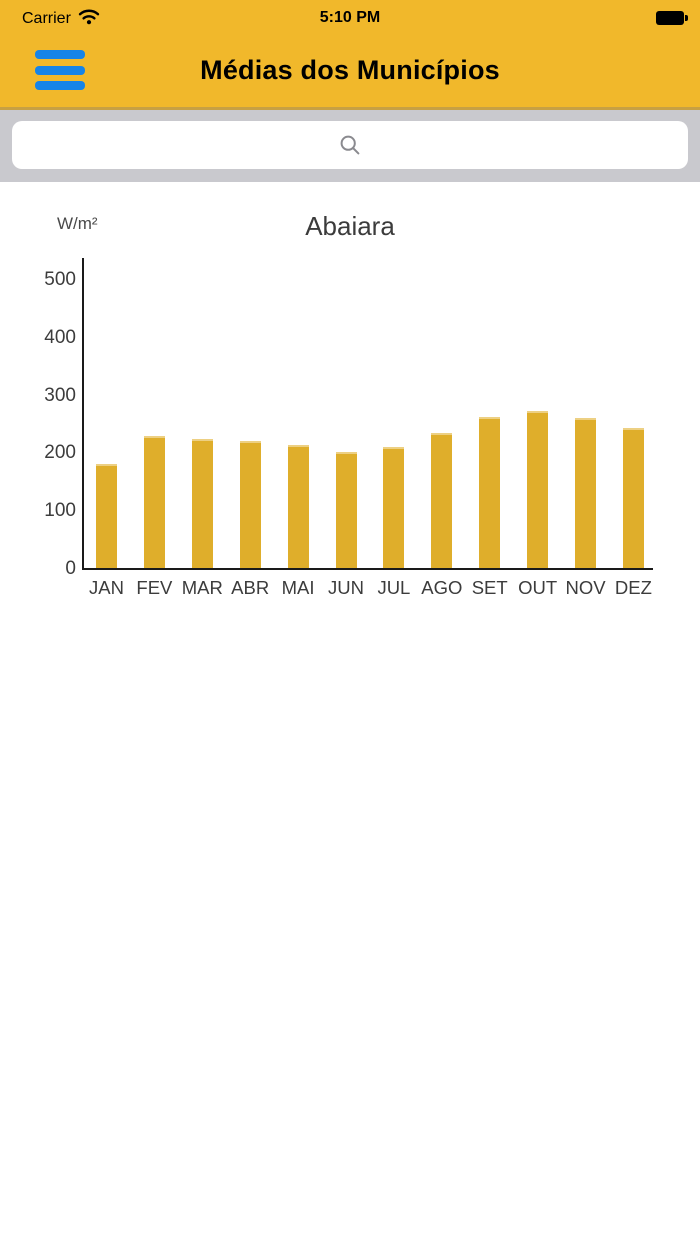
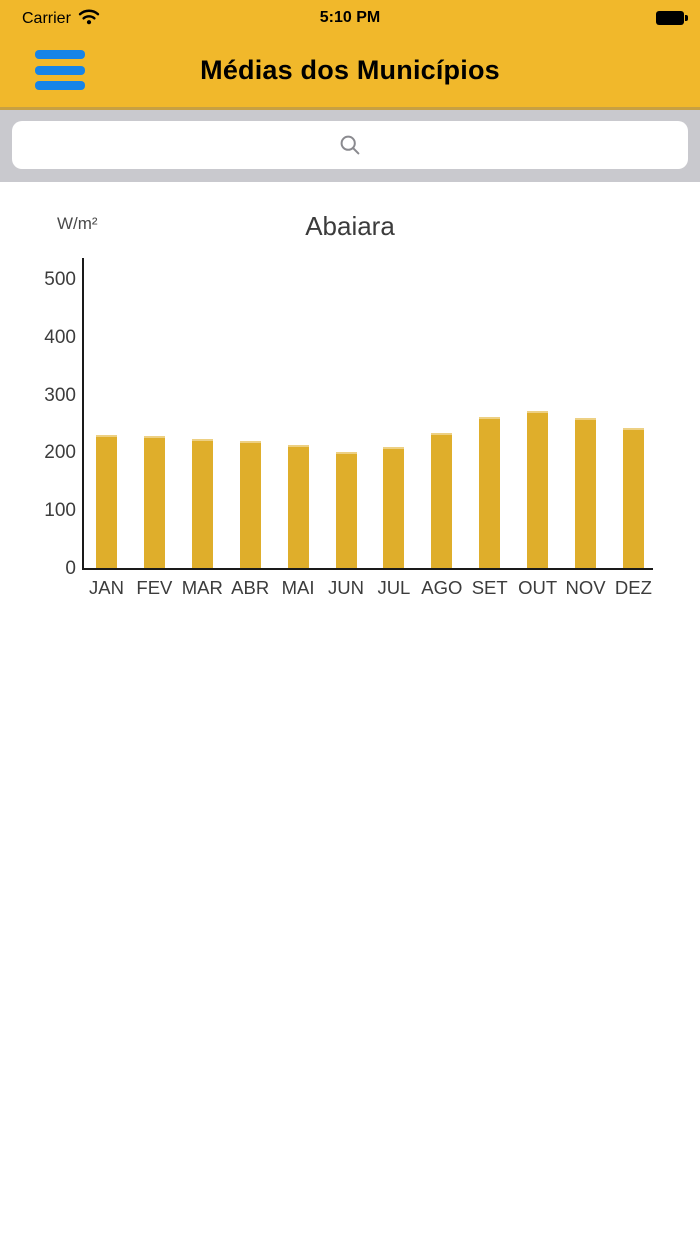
JAN: 180 -> 230
